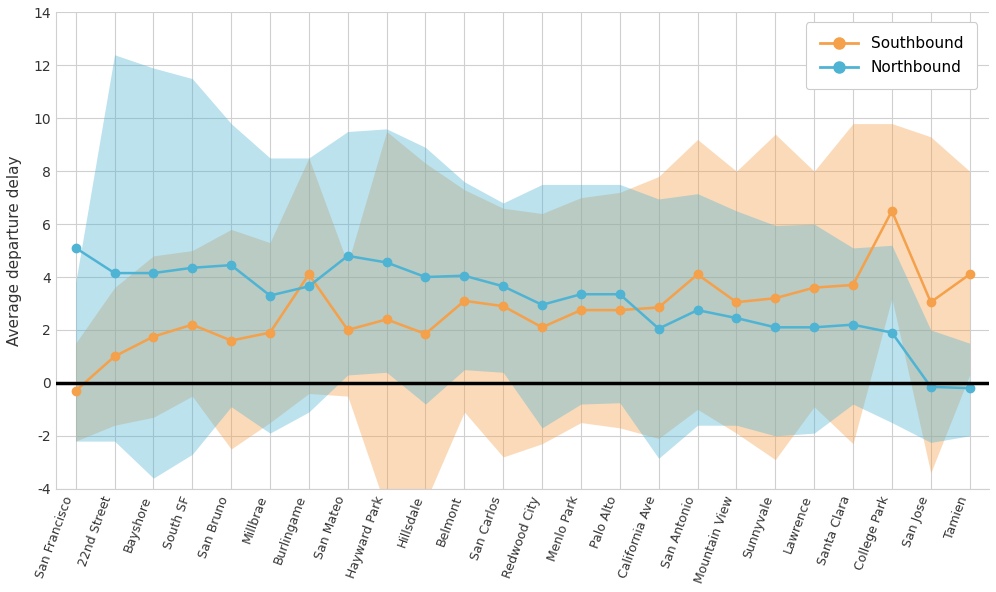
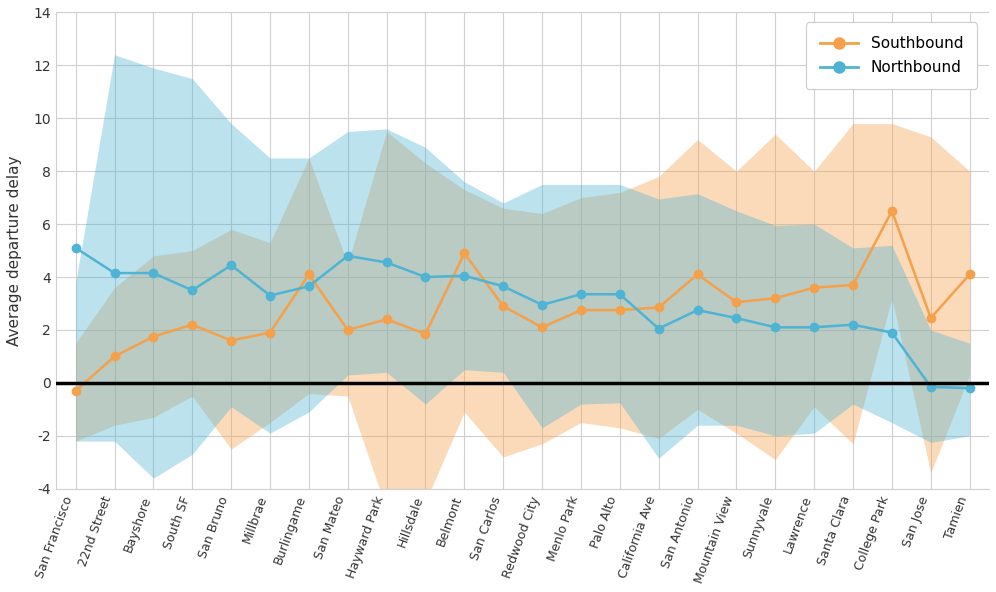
Northbound/South SF: 4.35 -> 3.50
Southbound/Belmont: 3.10 -> 4.90
Southbound/San Jose: 3.05 -> 2.45
